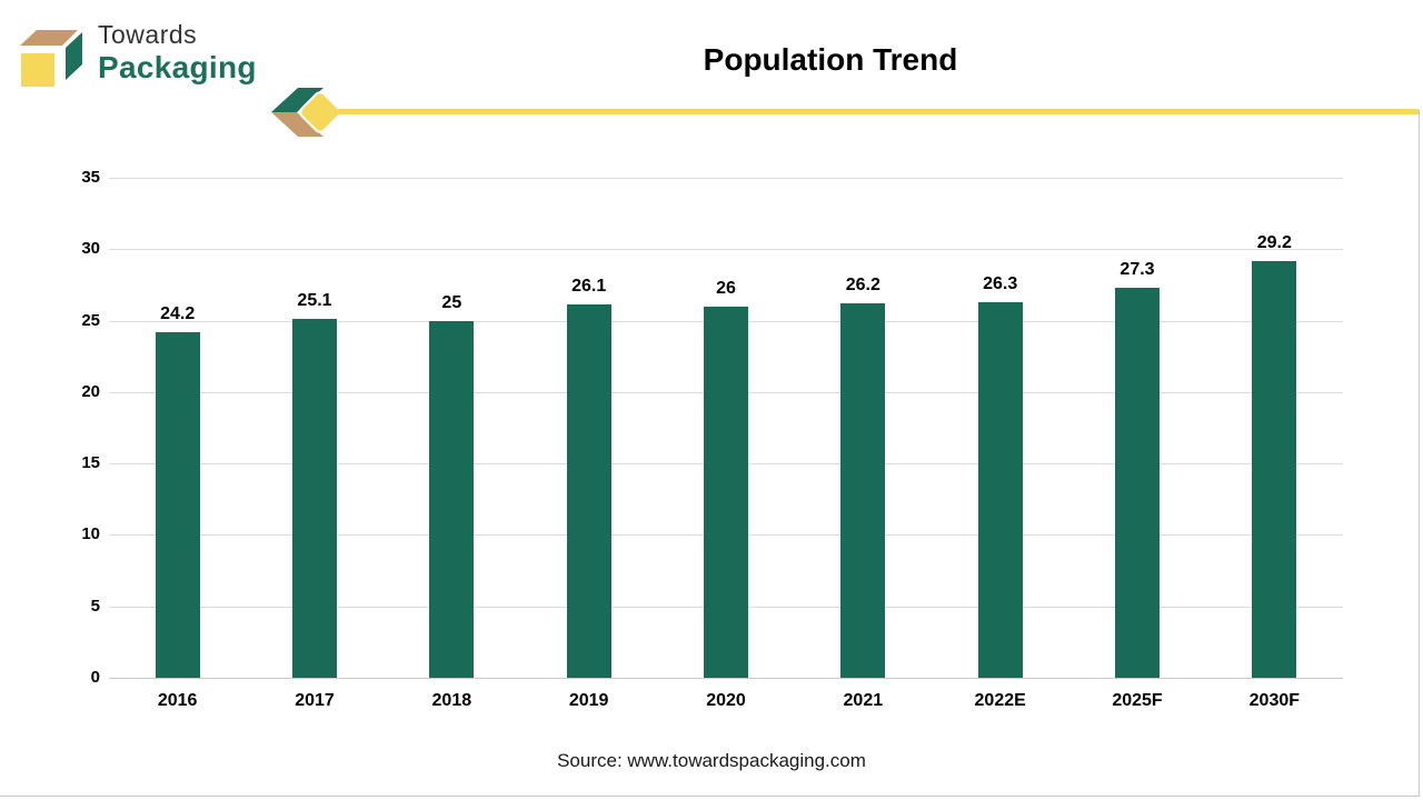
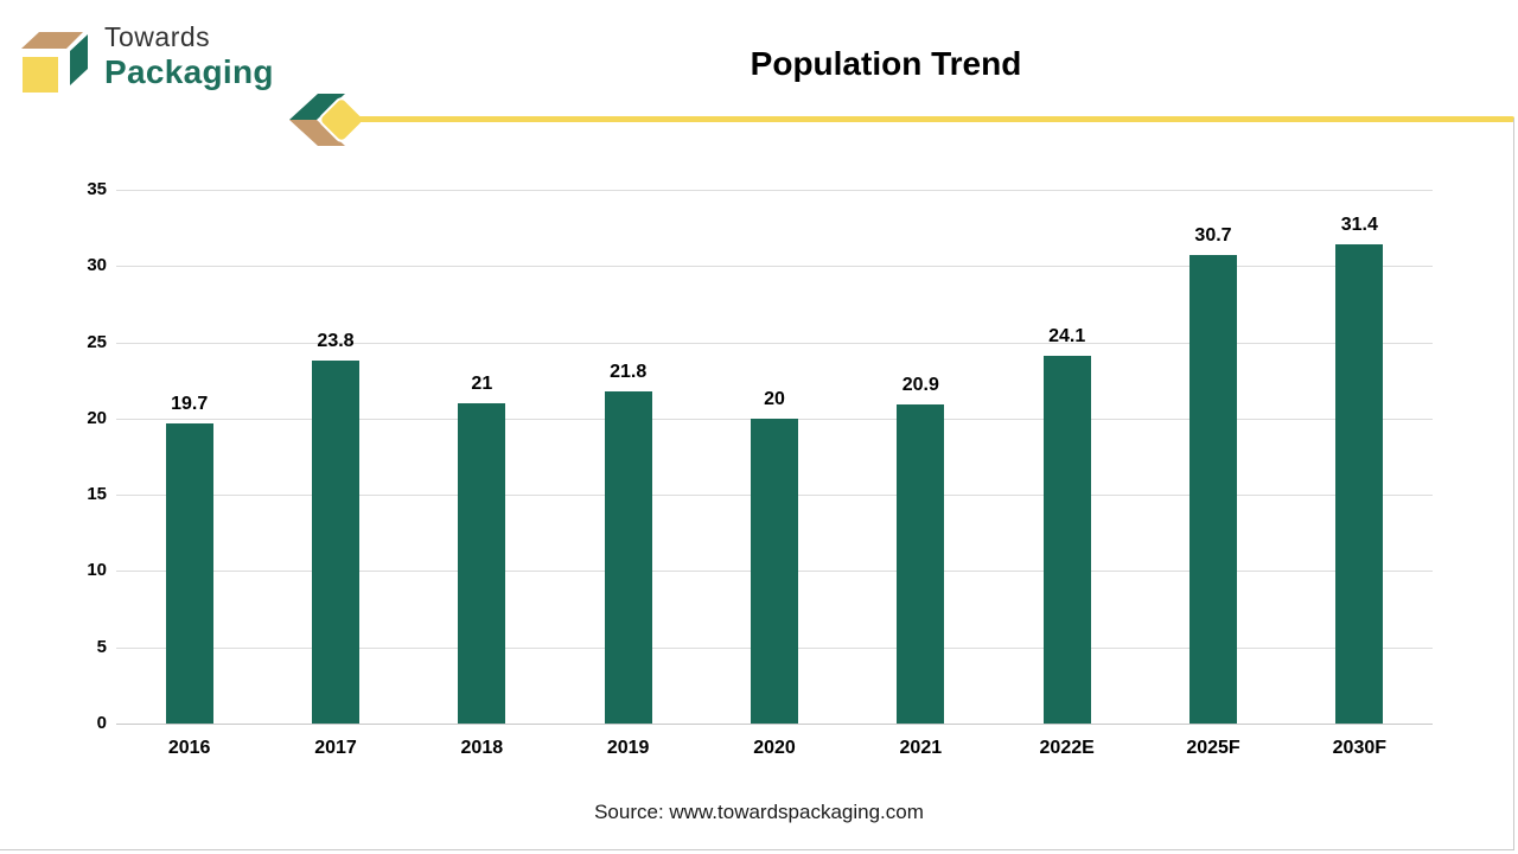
2016: 24.2 -> 19.7
2017: 25.1 -> 23.8
2018: 25 -> 21
2019: 26.1 -> 21.8
2020: 26 -> 20
2021: 26.2 -> 20.9
2022E: 26.3 -> 24.1
2025F: 27.3 -> 30.7
2030F: 29.2 -> 31.4
